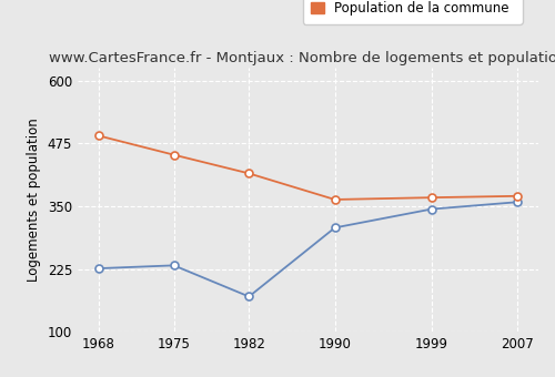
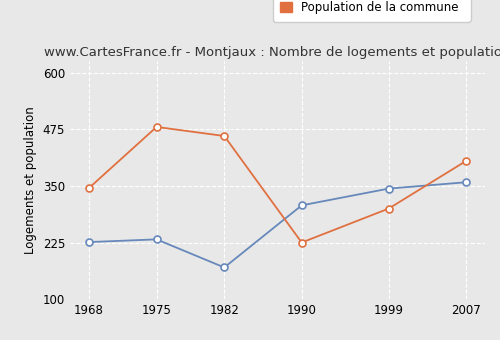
Population de la commune/1968: 490 -> 345
Population de la commune/1975: 452 -> 480
Population de la commune/1982: 415 -> 460
Population de la commune/1990: 363 -> 225
Population de la commune/1999: 367 -> 300
Population de la commune/2007: 370 -> 405
